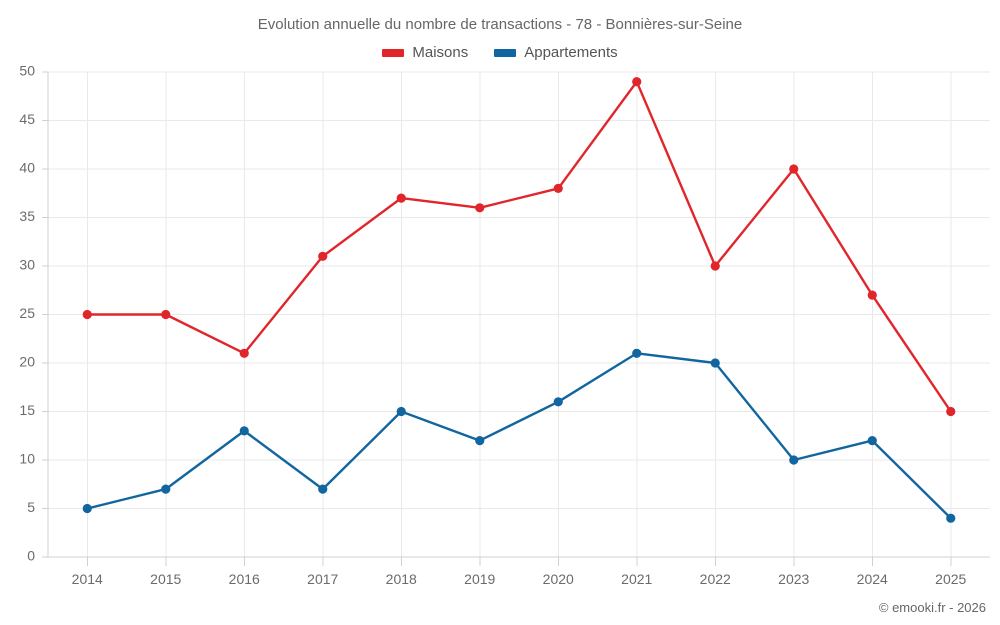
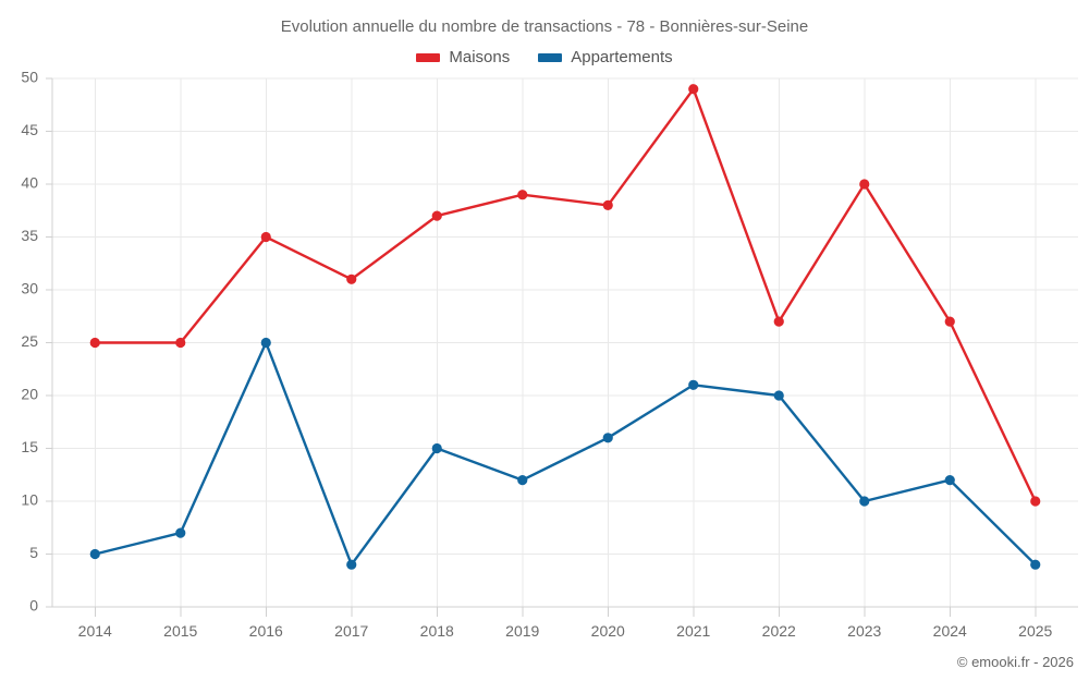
Maisons/2016: 21 -> 35
Appartements/2016: 13 -> 25
Appartements/2017: 7 -> 4
Maisons/2019: 36 -> 39
Maisons/2022: 30 -> 27
Maisons/2025: 15 -> 10
